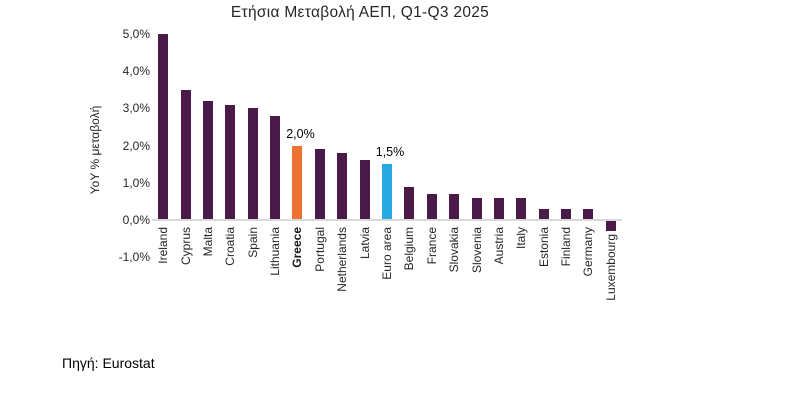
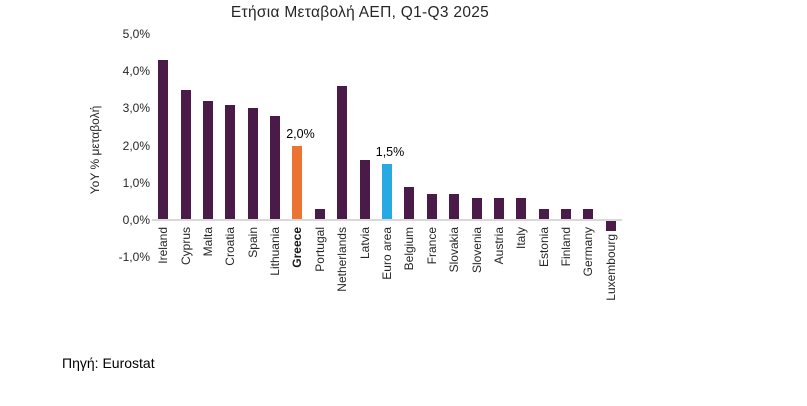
Ireland: 5,0% -> 4,3%
Portugal: 1,9% -> 0,3%
Netherlands: 1,8% -> 3,6%
